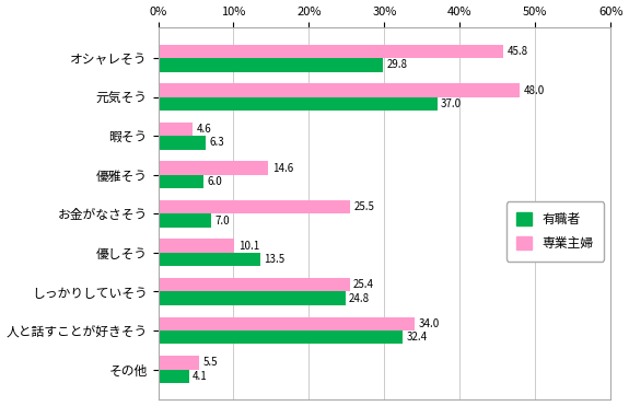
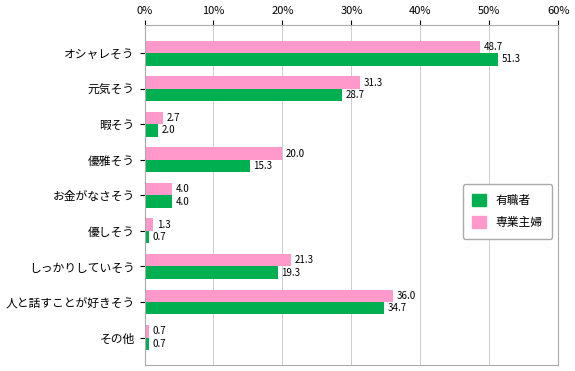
専業主婦/オシャレそう: 45.8 -> 48.7
有職者/オシャレそう: 29.8 -> 51.3
専業主婦/元気そう: 48.0 -> 31.3
有職者/元気そう: 37.0 -> 28.7
専業主婦/暇そう: 4.6 -> 2.7
有職者/暇そう: 6.3 -> 2.0
専業主婦/優雅そう: 14.6 -> 20.0
有職者/優雅そう: 6.0 -> 15.3
専業主婦/お金がなさそう: 25.5 -> 4.0
有職者/お金がなさそう: 7.0 -> 4.0
専業主婦/優しそう: 10.1 -> 1.3
有職者/優しそう: 13.5 -> 0.7
専業主婦/しっかりしていそう: 25.4 -> 21.3
有職者/しっかりしていそう: 24.8 -> 19.3
専業主婦/人と話すことが好きそう: 34.0 -> 36.0
有職者/人と話すことが好きそう: 32.4 -> 34.7
専業主婦/その他: 5.5 -> 0.7
有職者/その他: 4.1 -> 0.7
